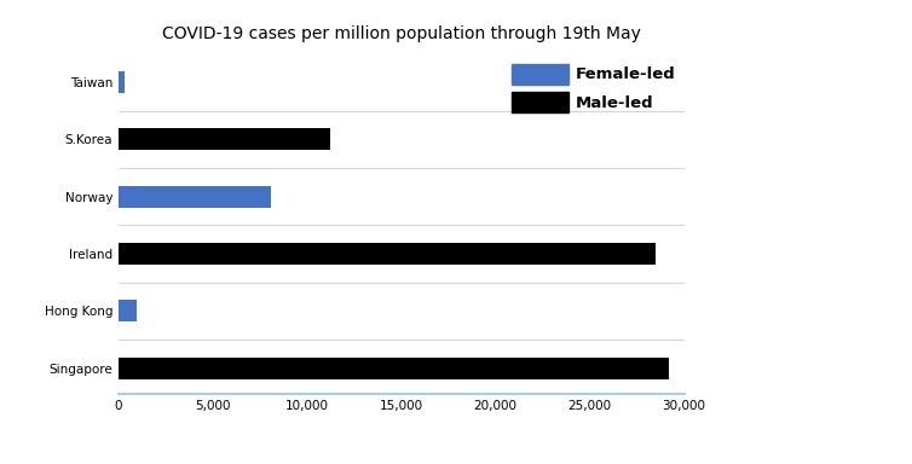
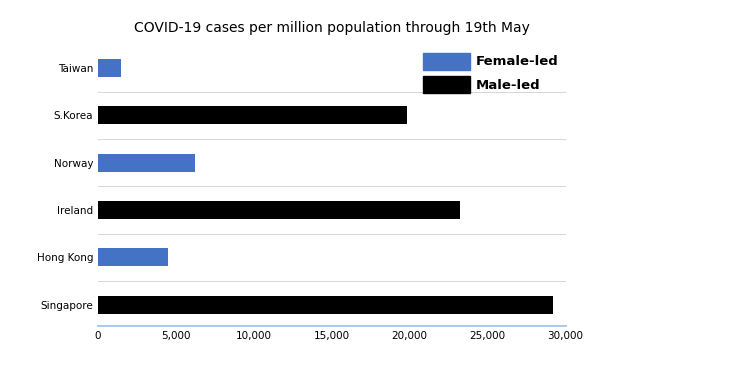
Taiwan: 300 -> 1,500
S.Korea: 11,200 -> 19,800
Norway: 8,100 -> 6,200
Ireland: 28,500 -> 23,200
Hong Kong: 1,000 -> 4,500
